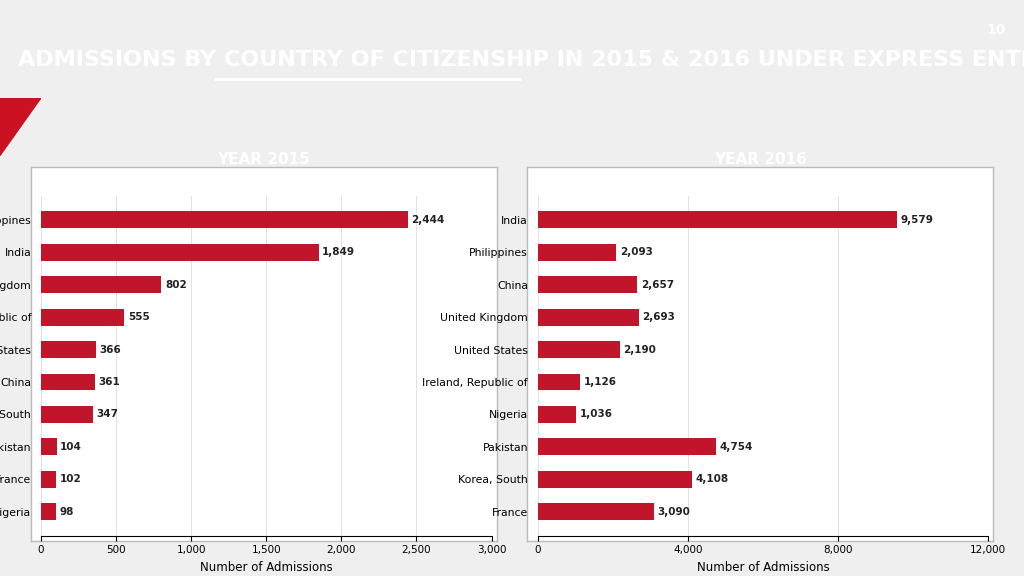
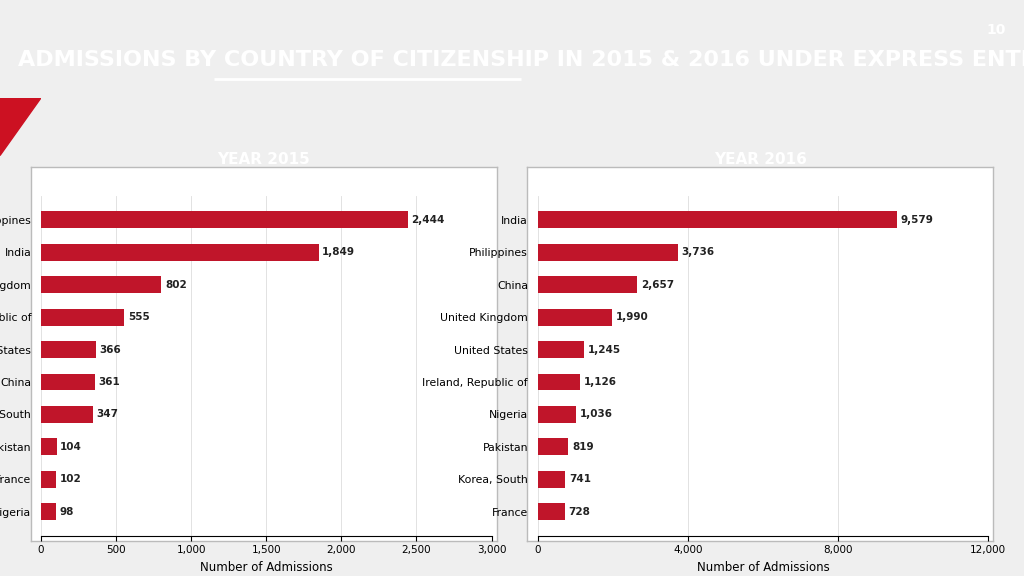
Philippines: 2,093 -> 3,736
United Kingdom: 2,693 -> 1,990
United States: 2,190 -> 1,245
Pakistan: 4,754 -> 819
Korea, South: 4,108 -> 741
France: 3,090 -> 728
